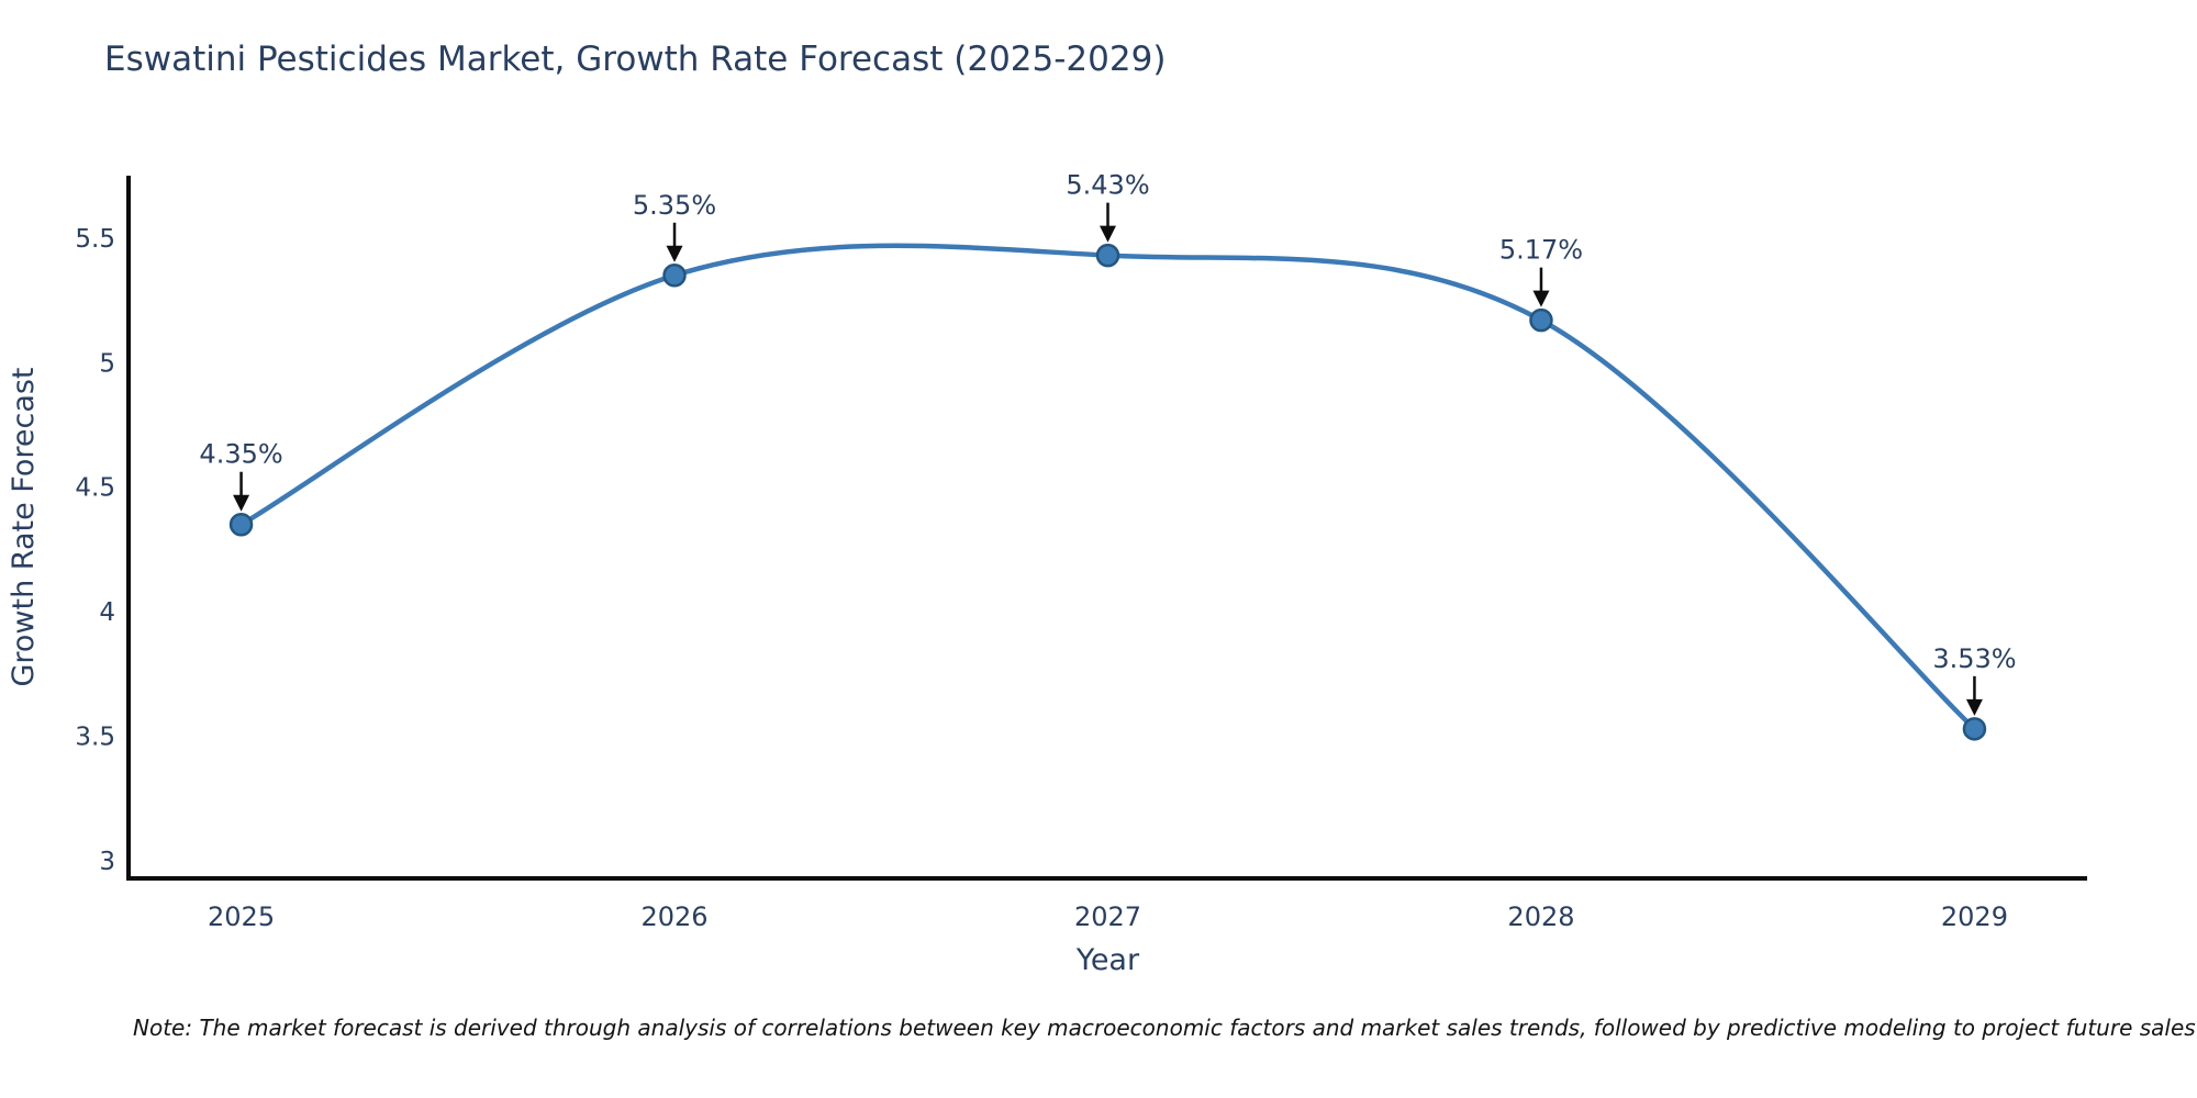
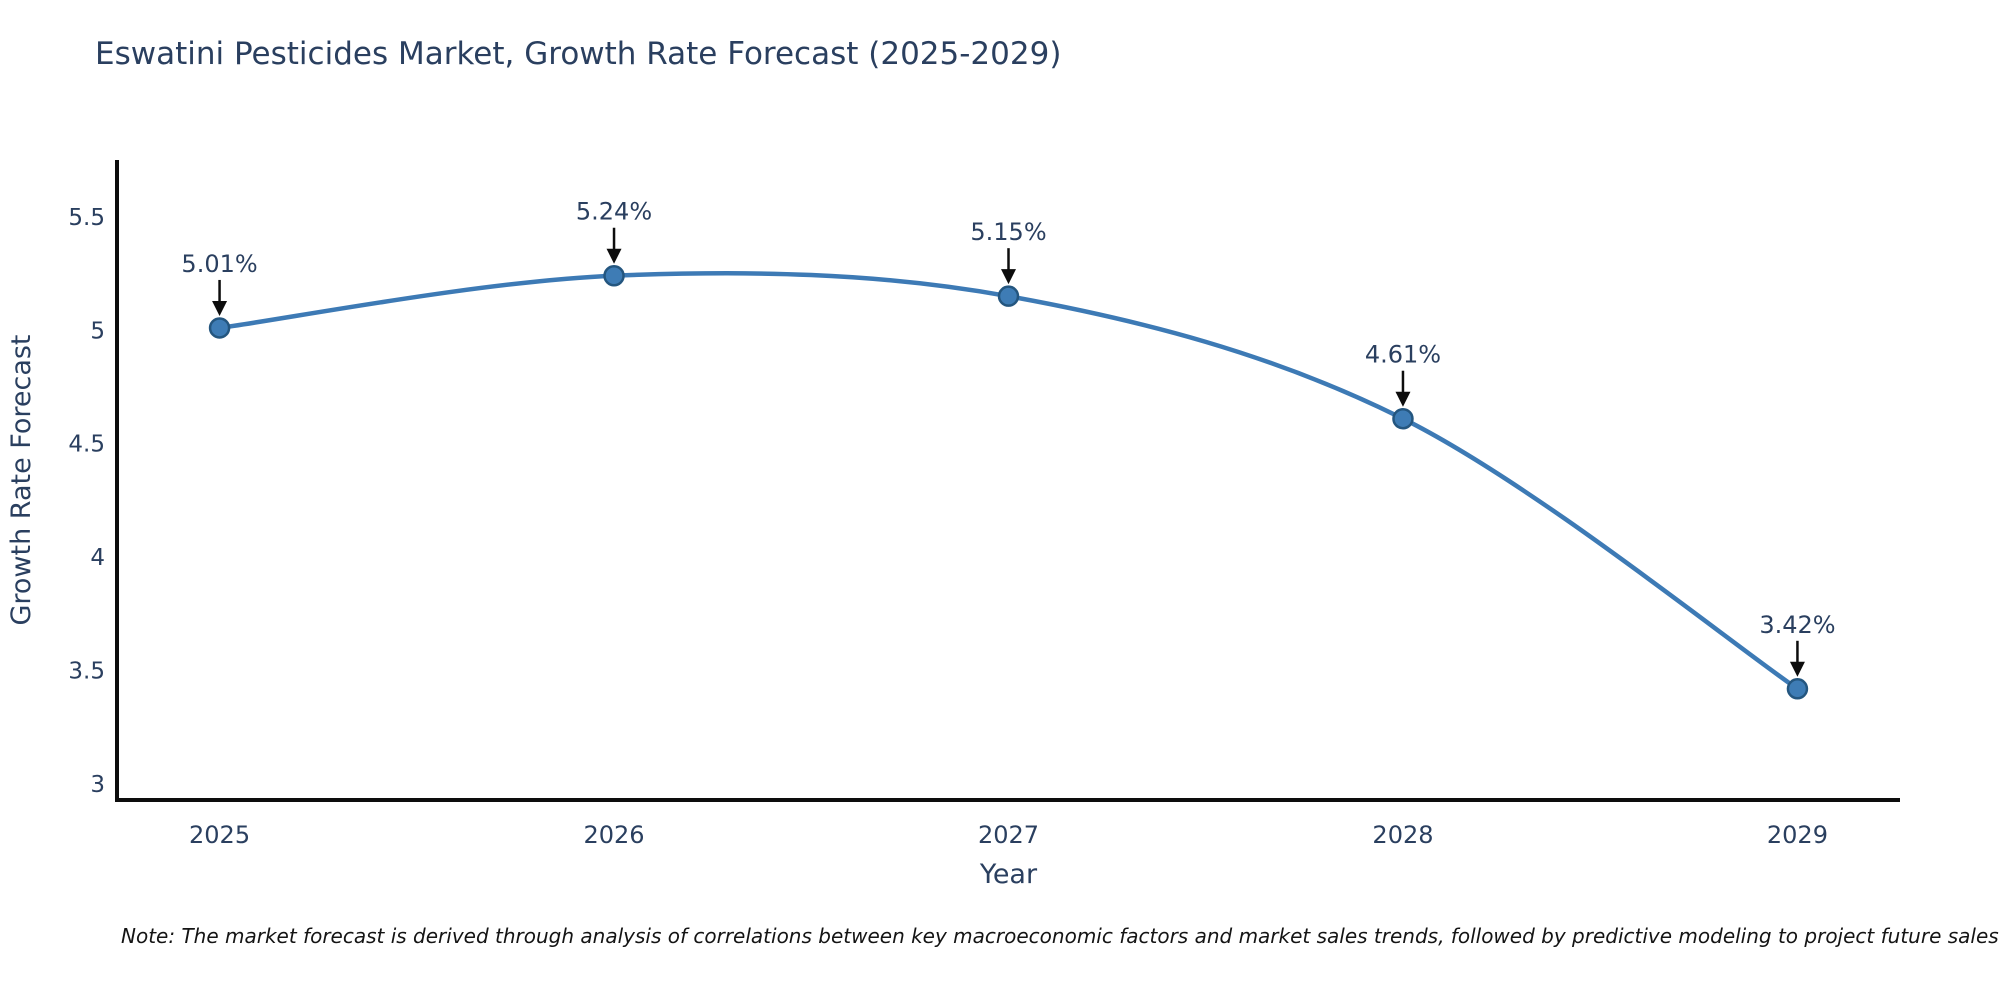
2025: 4.35% -> 5.01%
2026: 5.35% -> 5.24%
2027: 5.43% -> 5.15%
2028: 5.17% -> 4.61%
2029: 3.53% -> 3.42%
